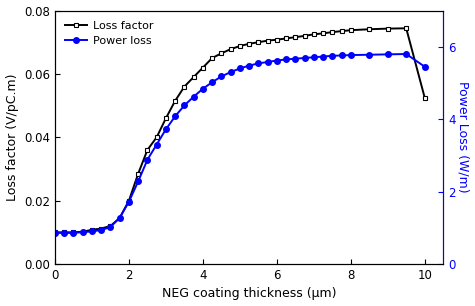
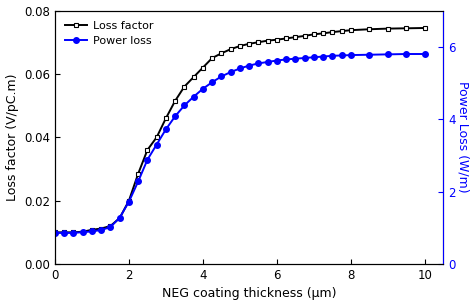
Loss factor/10: 0.0525 -> 0.0745
Power loss/10: 5.45 -> 5.80
